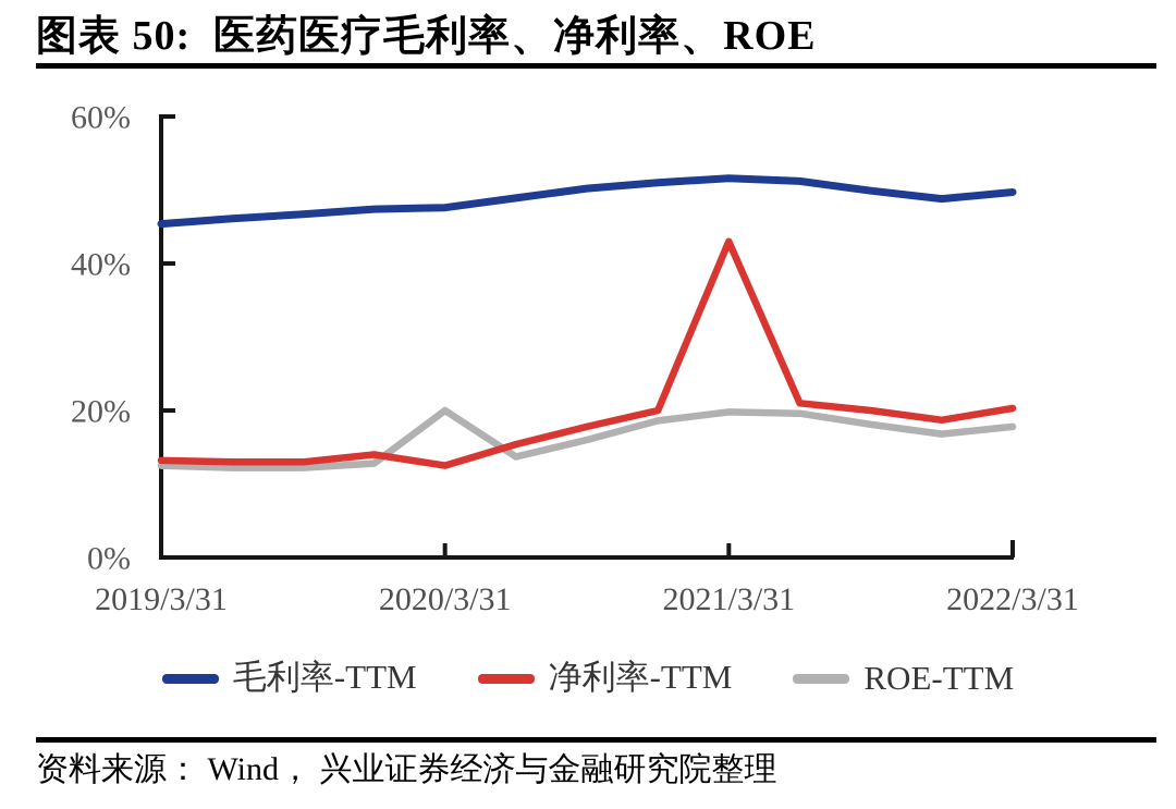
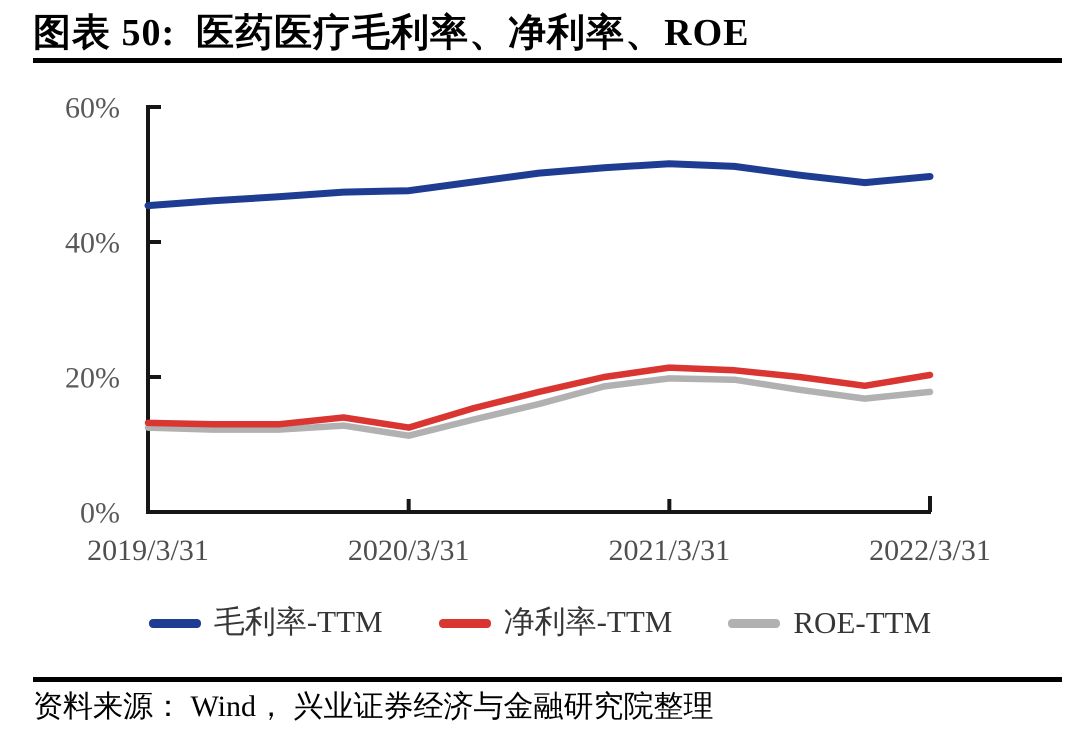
ROE-TTM/2020/3/31: 20% -> 11%
净利率-TTM/2021/3/31: 43% -> 21%
